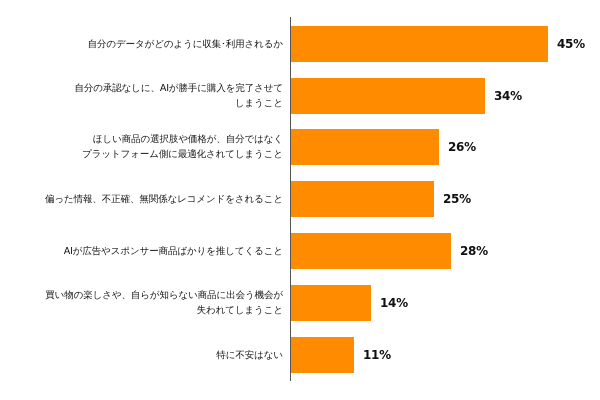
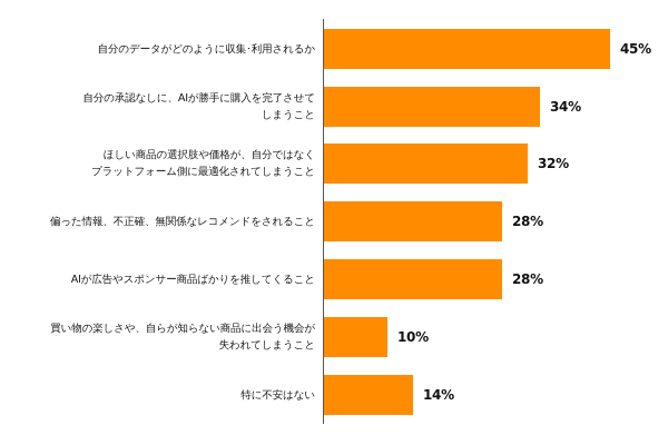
ほしい商品の選択肢や価格が、自分ではなく プラットフォーム側に最適化されてしまうこと: 26% -> 32%
偏った情報、不正確、無関係なレコメンドをされること: 25% -> 28%
買い物の楽しさや、自らが知らない商品に出会う機会が 失われてしまうこと: 14% -> 10%
特に不安はない: 11% -> 14%
